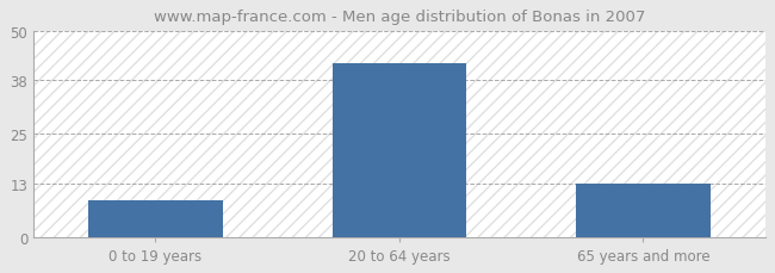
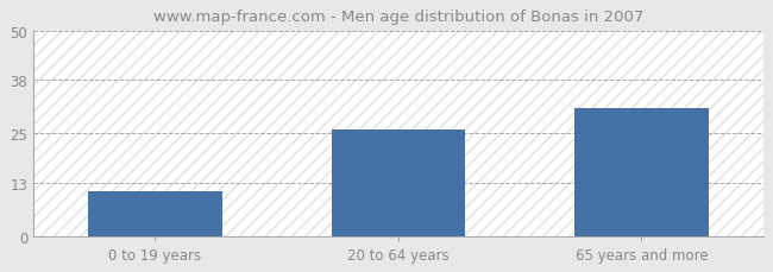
0 to 19 years: 9 -> 11
20 to 64 years: 42 -> 26
65 years and more: 13 -> 31
